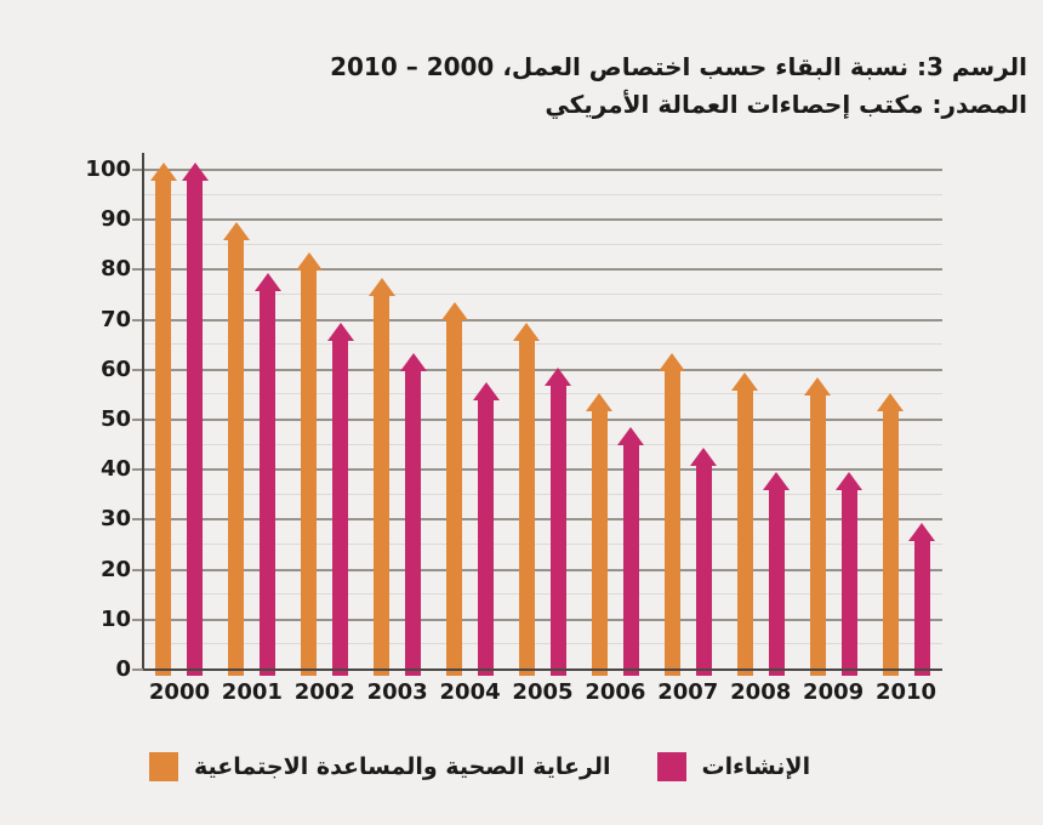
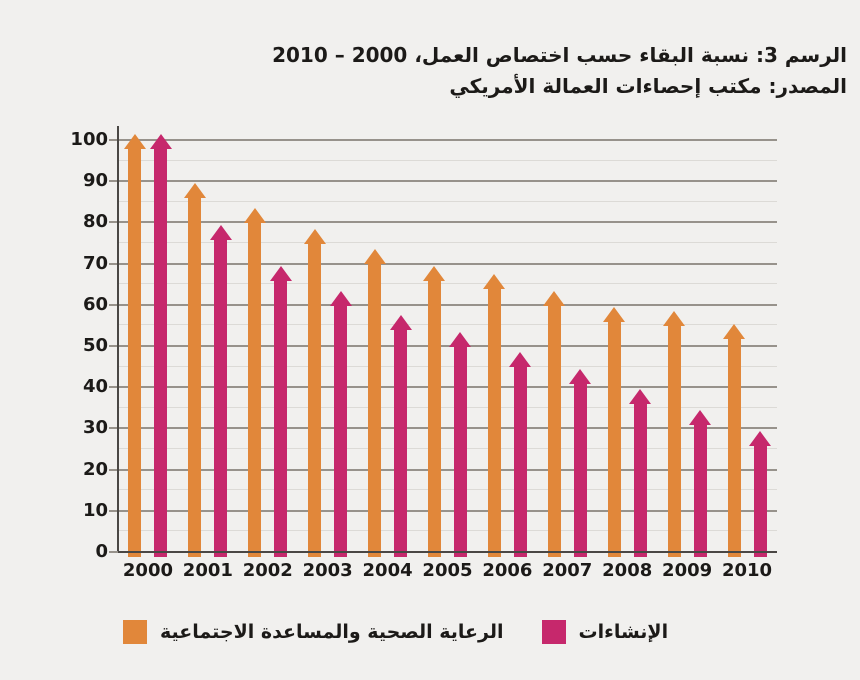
الإنشاءات/2005: 59 -> 52
الرعاية الصحية والمساعدة الاجتماعية/2006: 54 -> 66
الإنشاءات/2009: 38 -> 33
